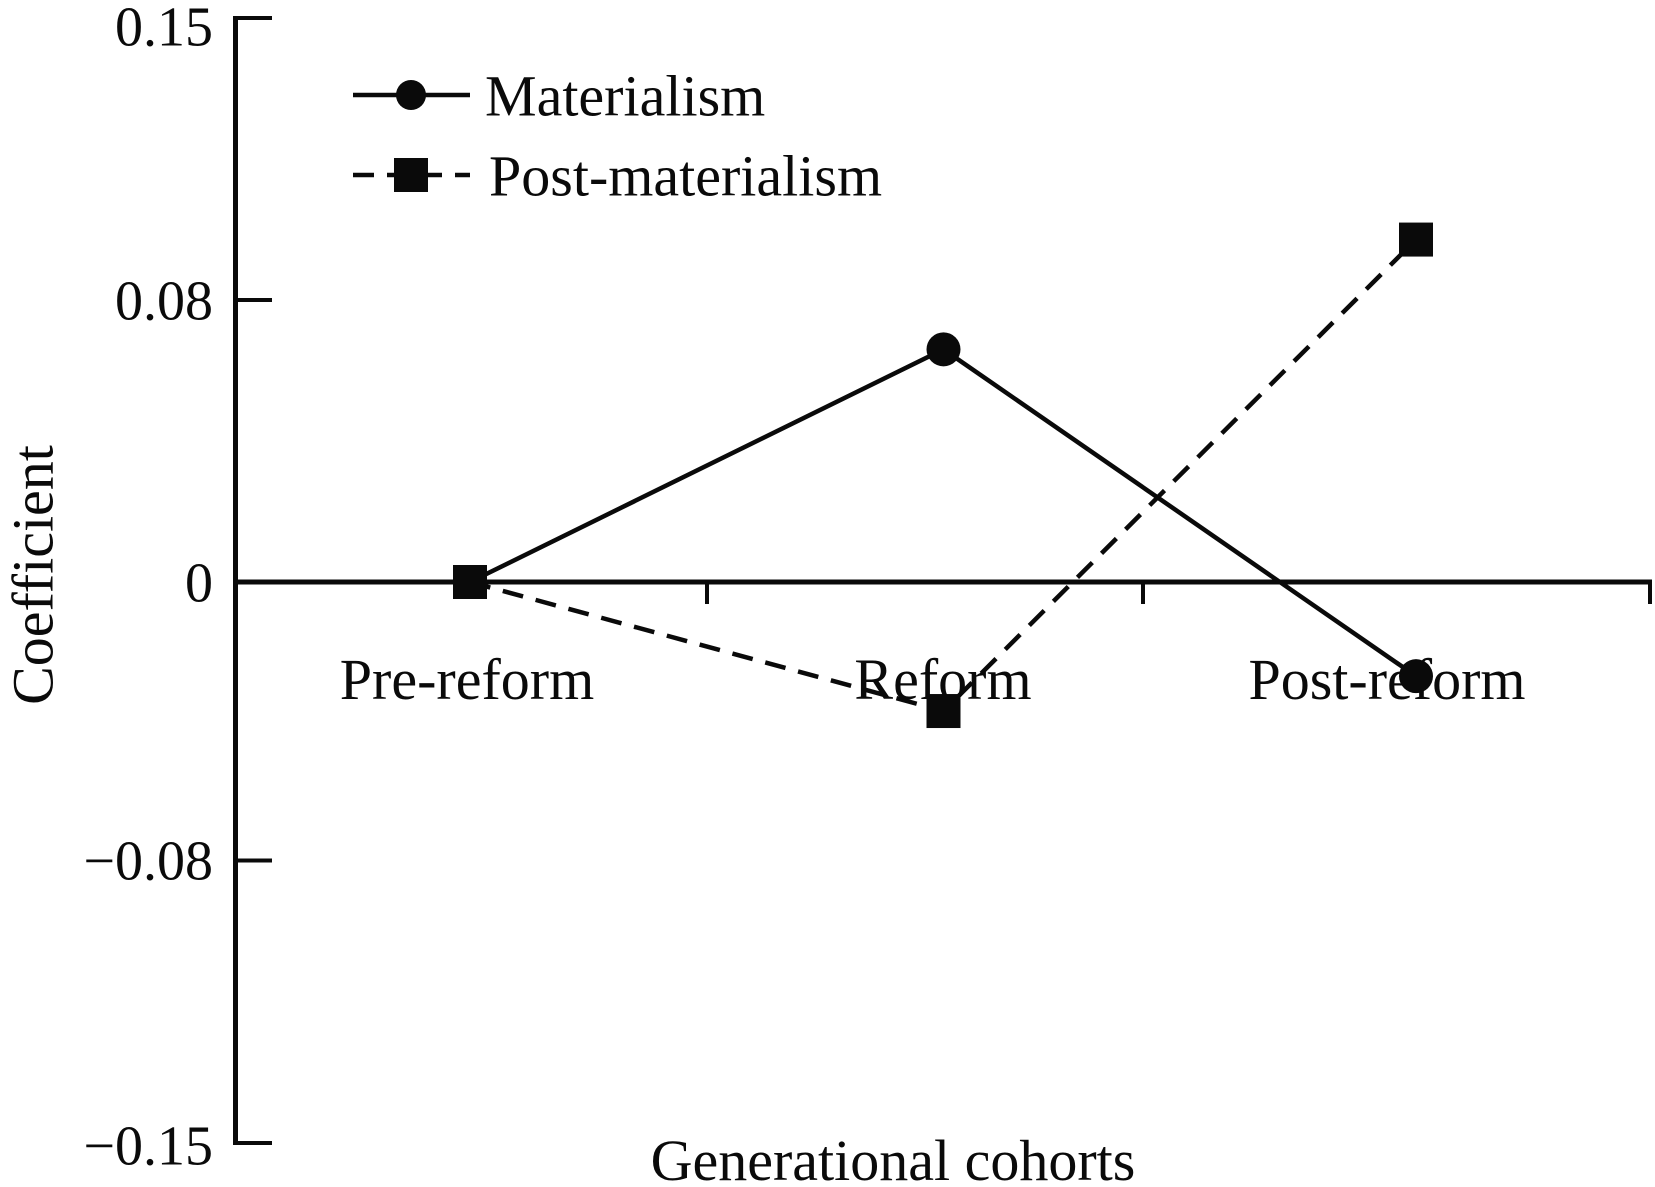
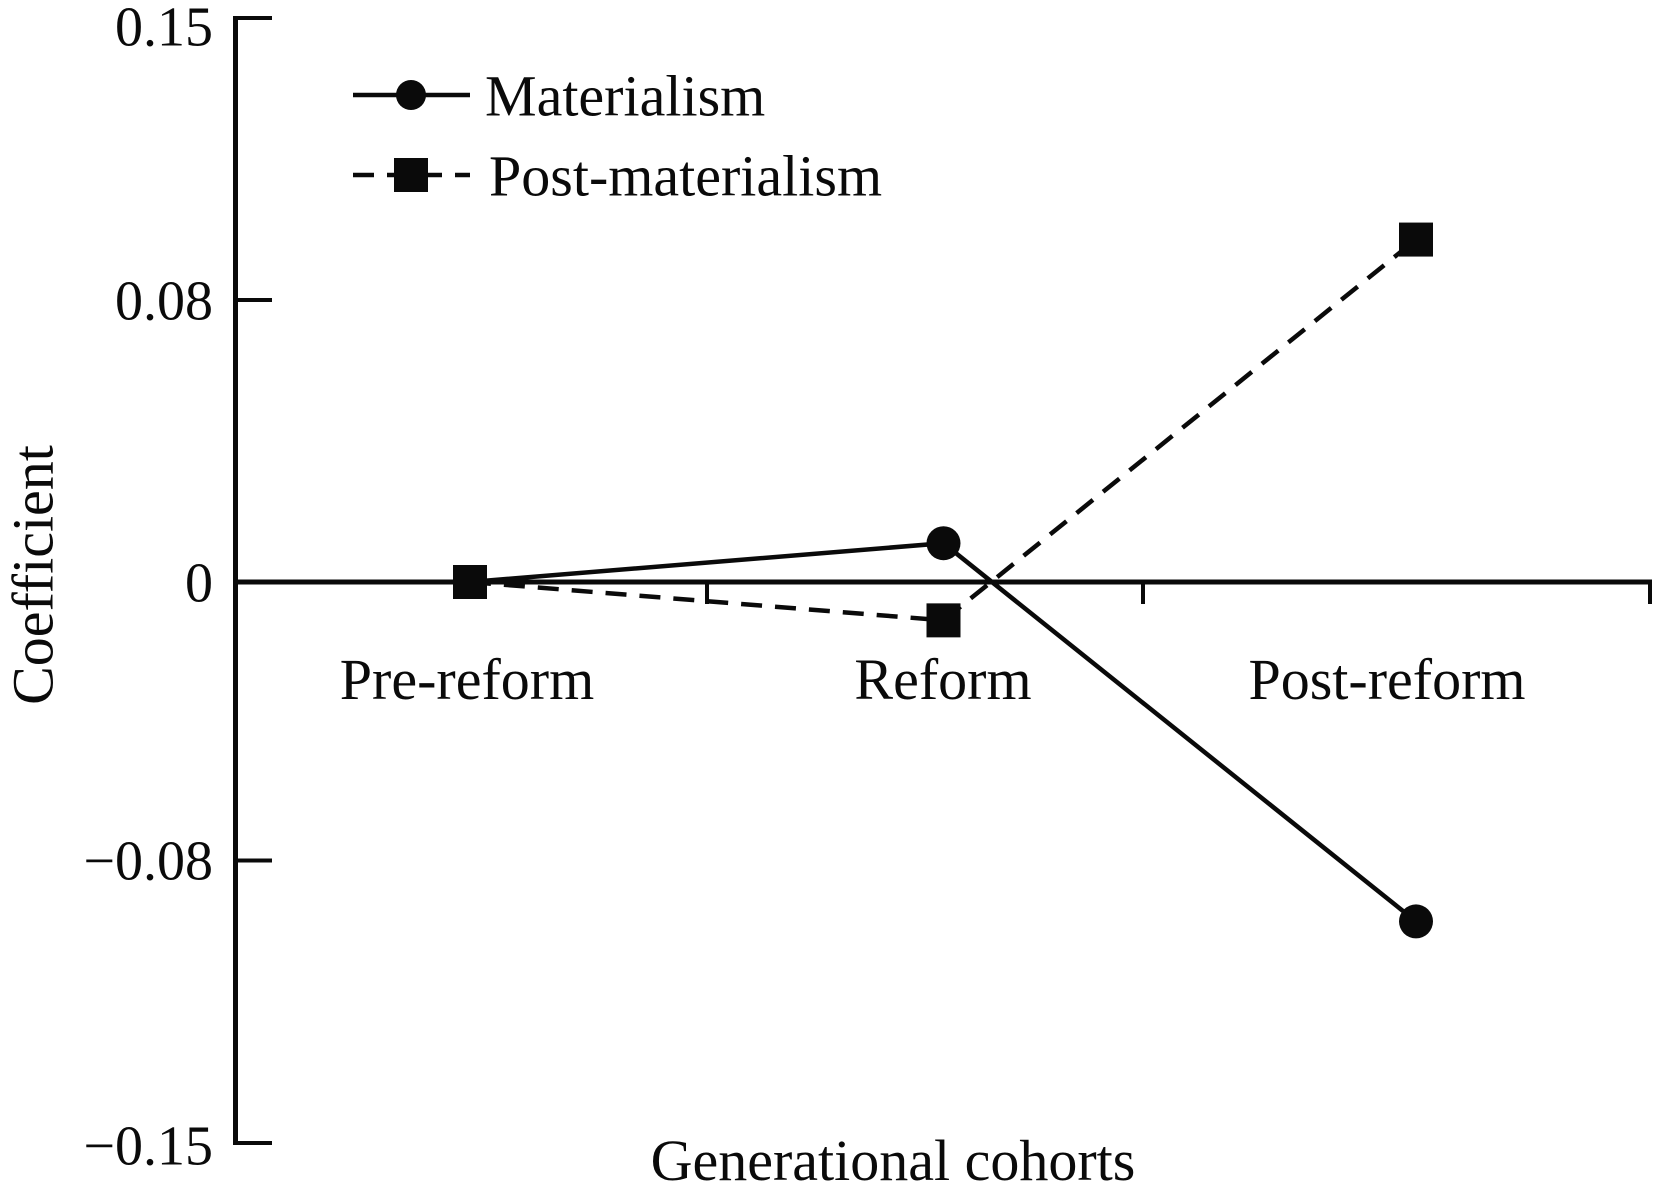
Materialism/Reform: 0.066 -> 0.011
Post-materialism/Reform: -0.037 -> -0.011
Materialism/Post-reform: -0.027 -> -0.095
